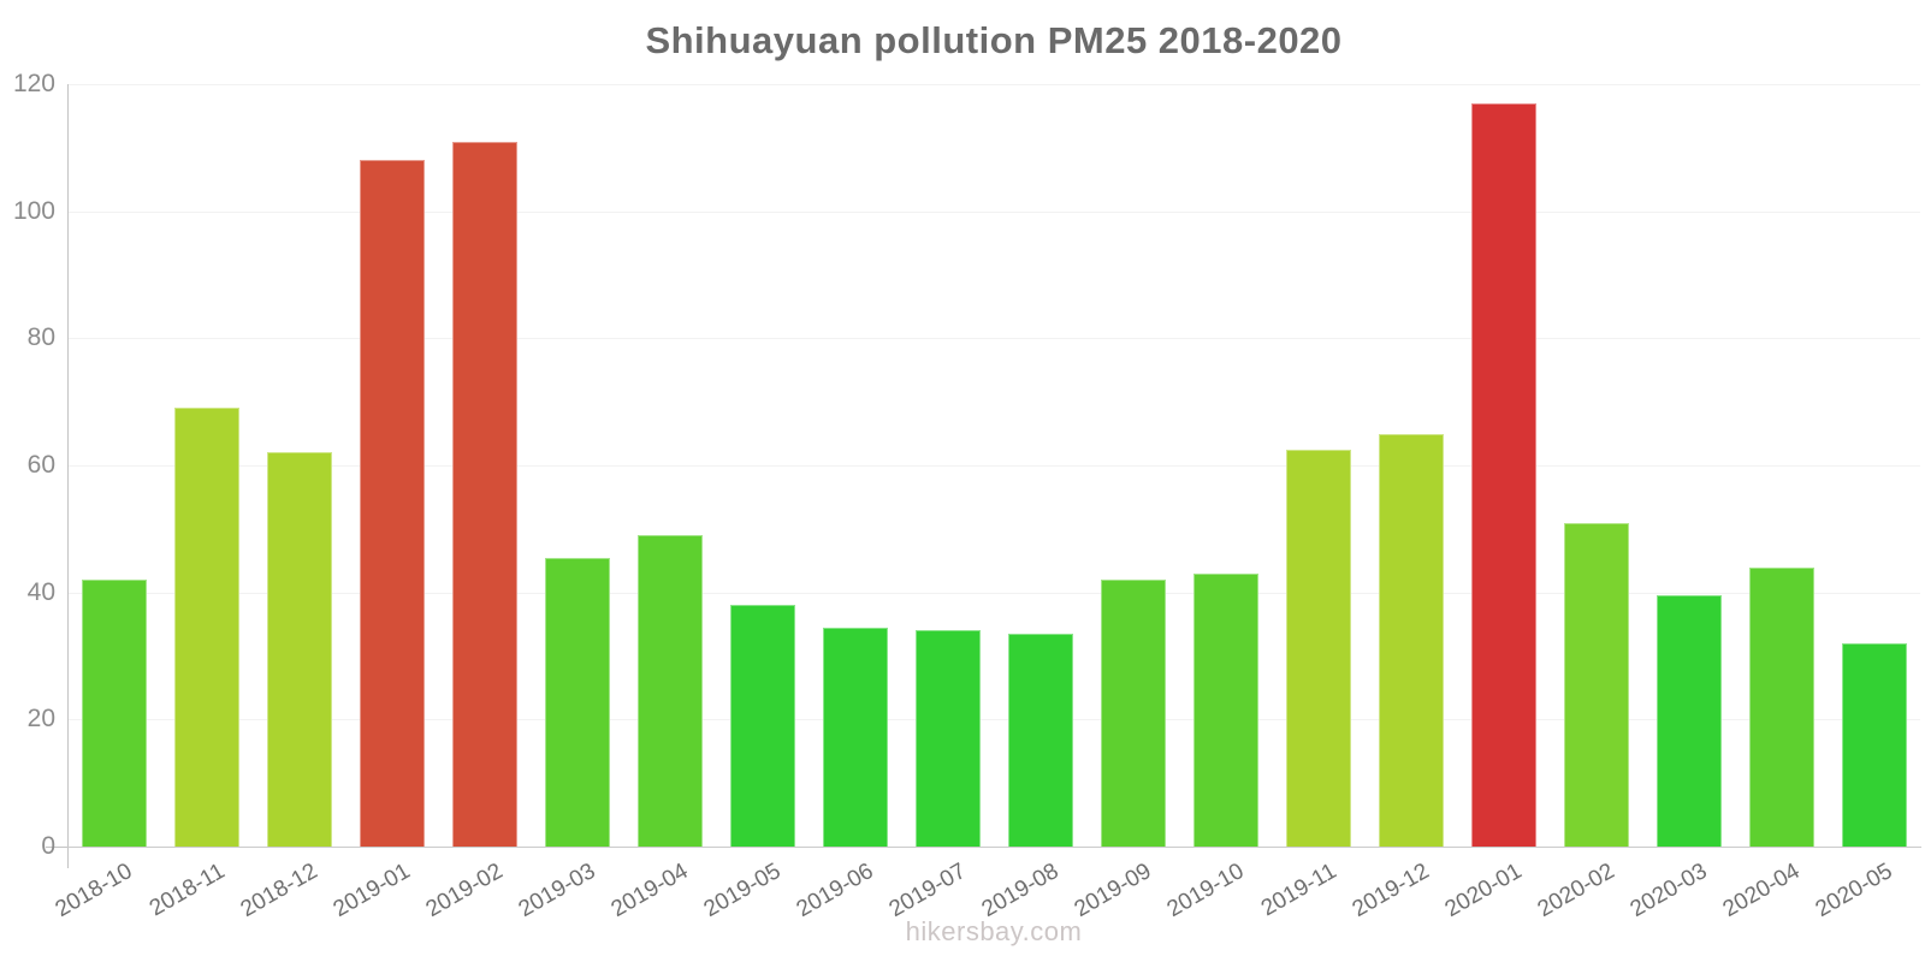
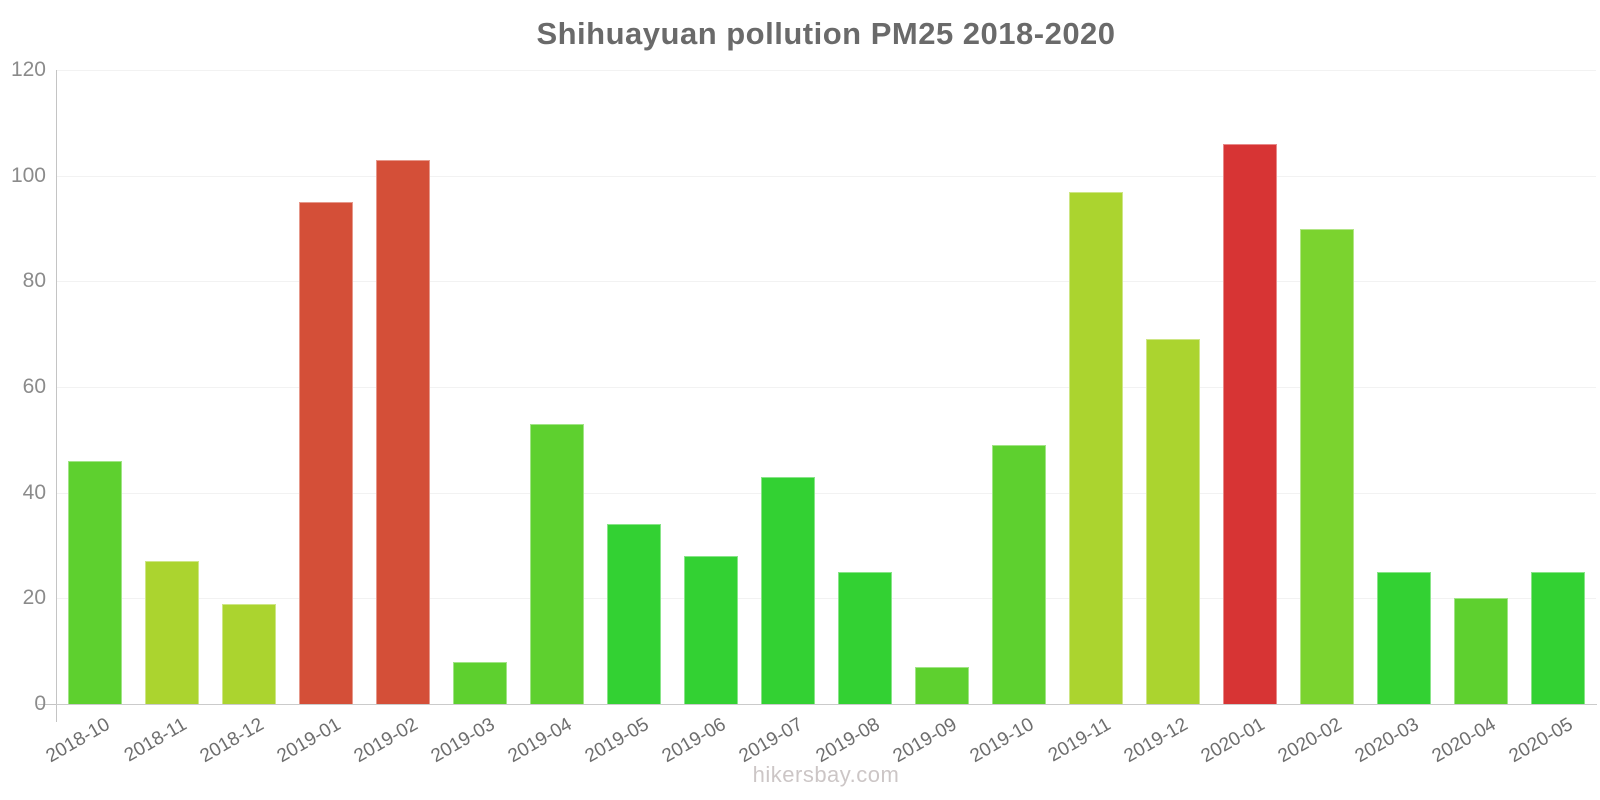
2018-10: 42 -> 46
2018-11: 69 -> 27
2018-12: 62 -> 19
2019-01: 108 -> 95
2019-02: 111 -> 103
2019-03: 46 -> 8
2019-04: 49 -> 53
2019-05: 38 -> 34
2019-06: 34 -> 28
2019-07: 34 -> 43
2019-08: 34 -> 25
2019-09: 42 -> 7
2019-10: 43 -> 49
2019-11: 62 -> 97
2019-12: 65 -> 69
2020-01: 117 -> 106
2020-02: 51 -> 90
2020-03: 40 -> 25
2020-04: 44 -> 20
2020-05: 32 -> 25
